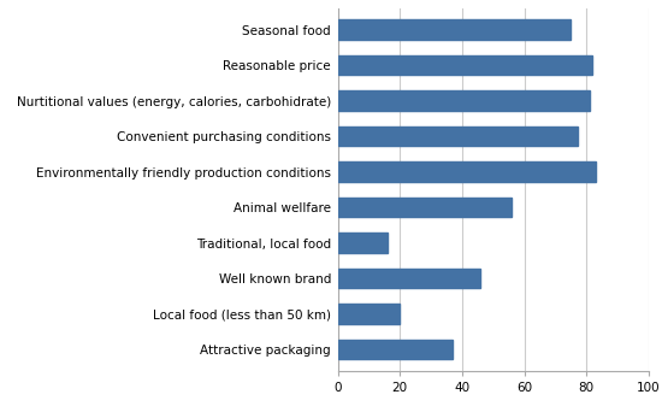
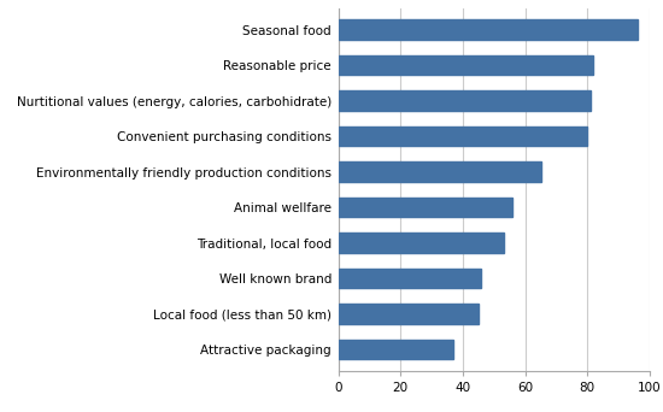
Seasonal food: 75 -> 96
Convenient purchasing conditions: 77 -> 80
Environmentally friendly production conditions: 83 -> 65
Traditional, local food: 16 -> 53
Local food (less than 50 km): 20 -> 45
